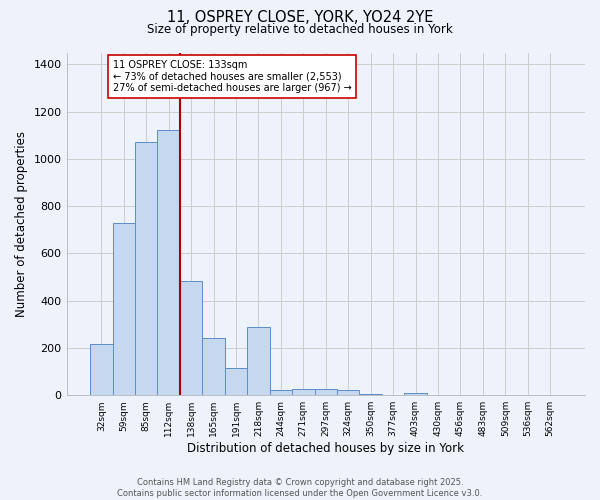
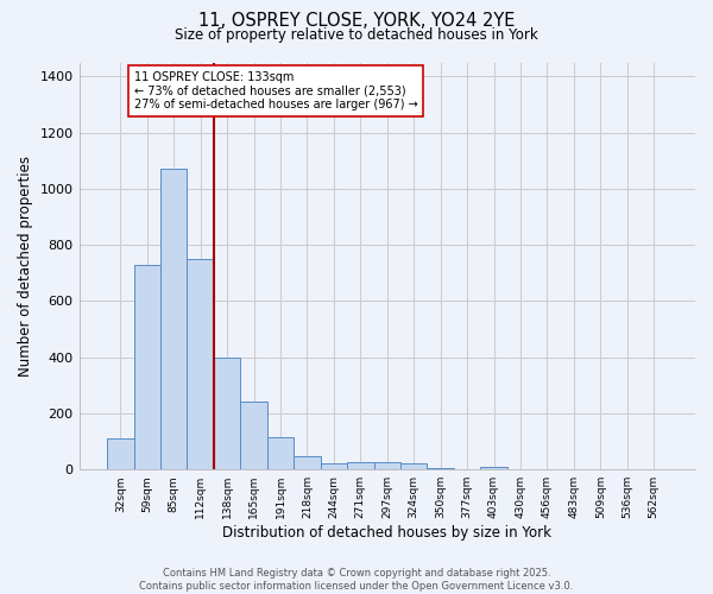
32sqm: 215 -> 110
112sqm: 1120 -> 750
138sqm: 485 -> 400
218sqm: 290 -> 48
